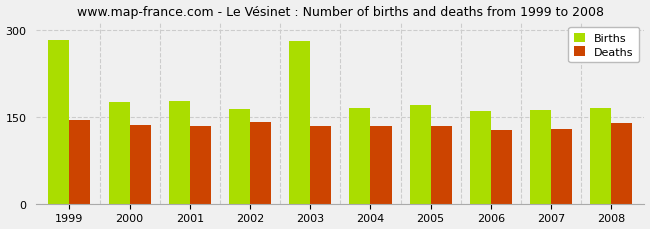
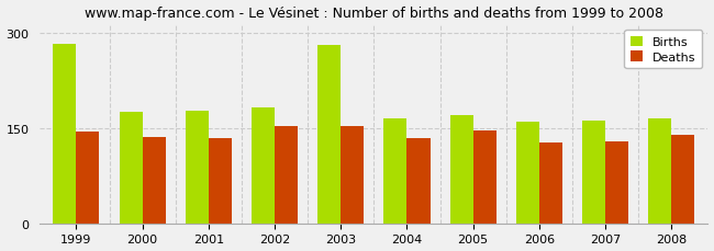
Births/2002: 164 -> 182
Deaths/2002: 141 -> 154
Deaths/2003: 135 -> 154
Deaths/2005: 135 -> 146
